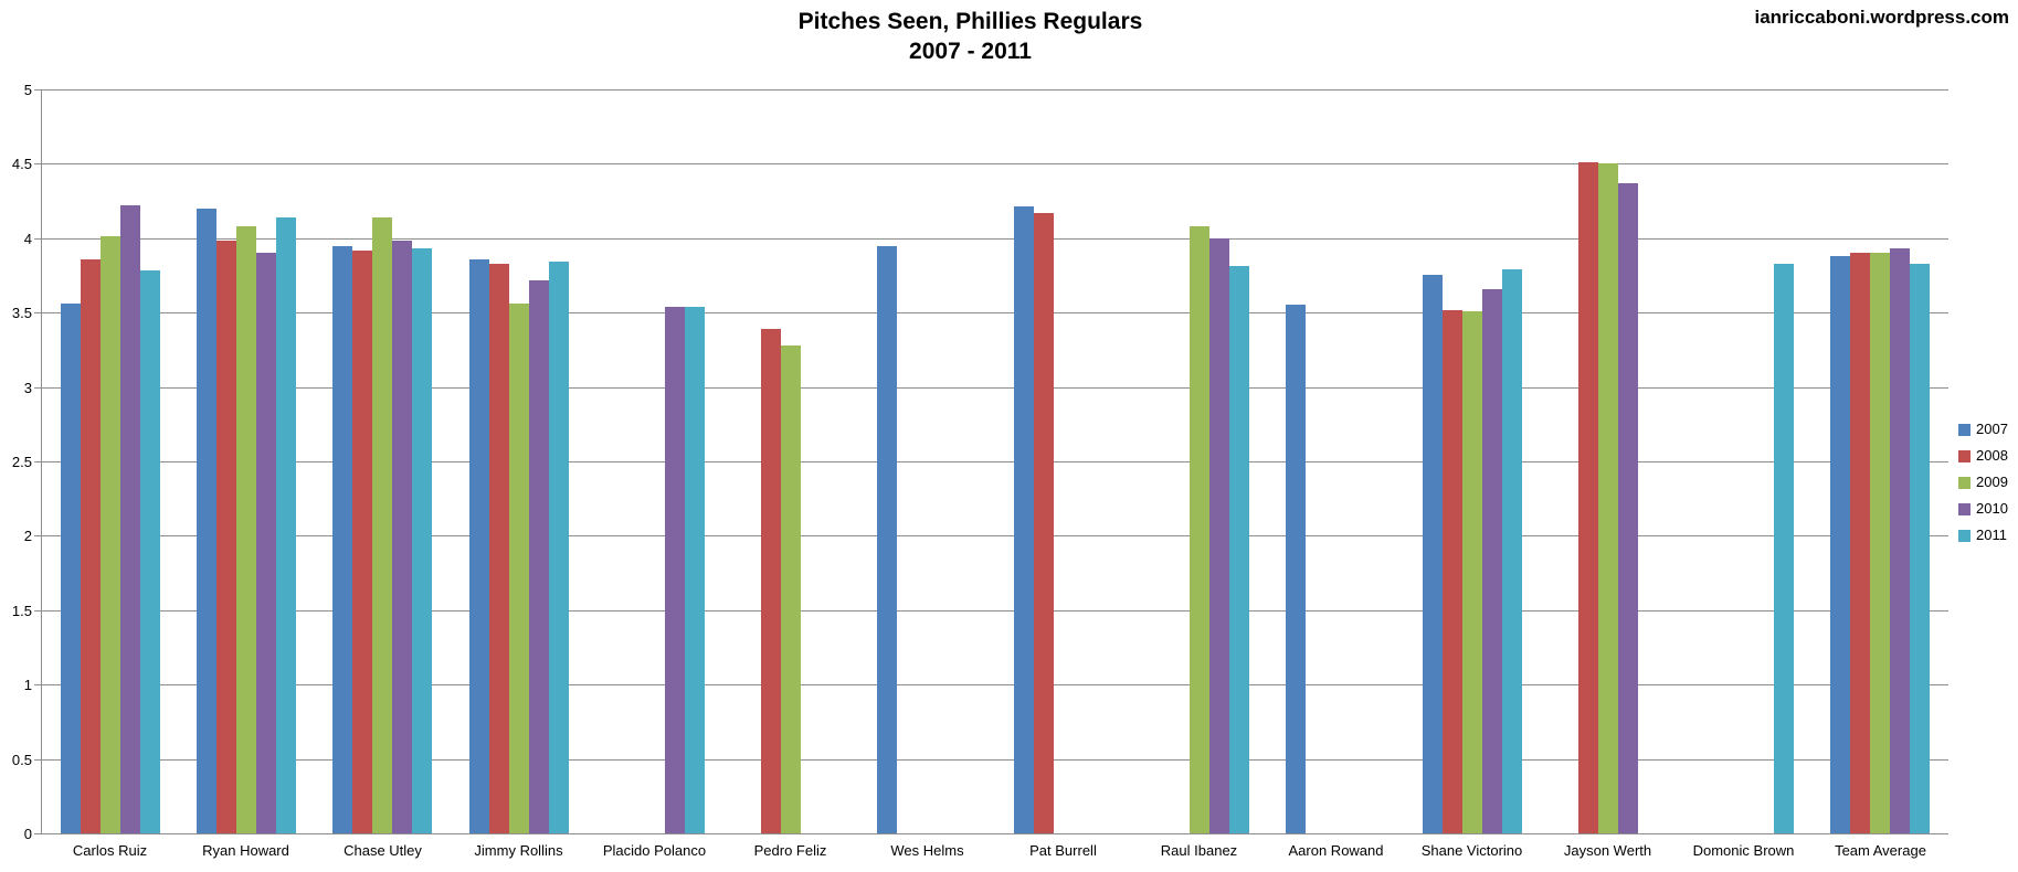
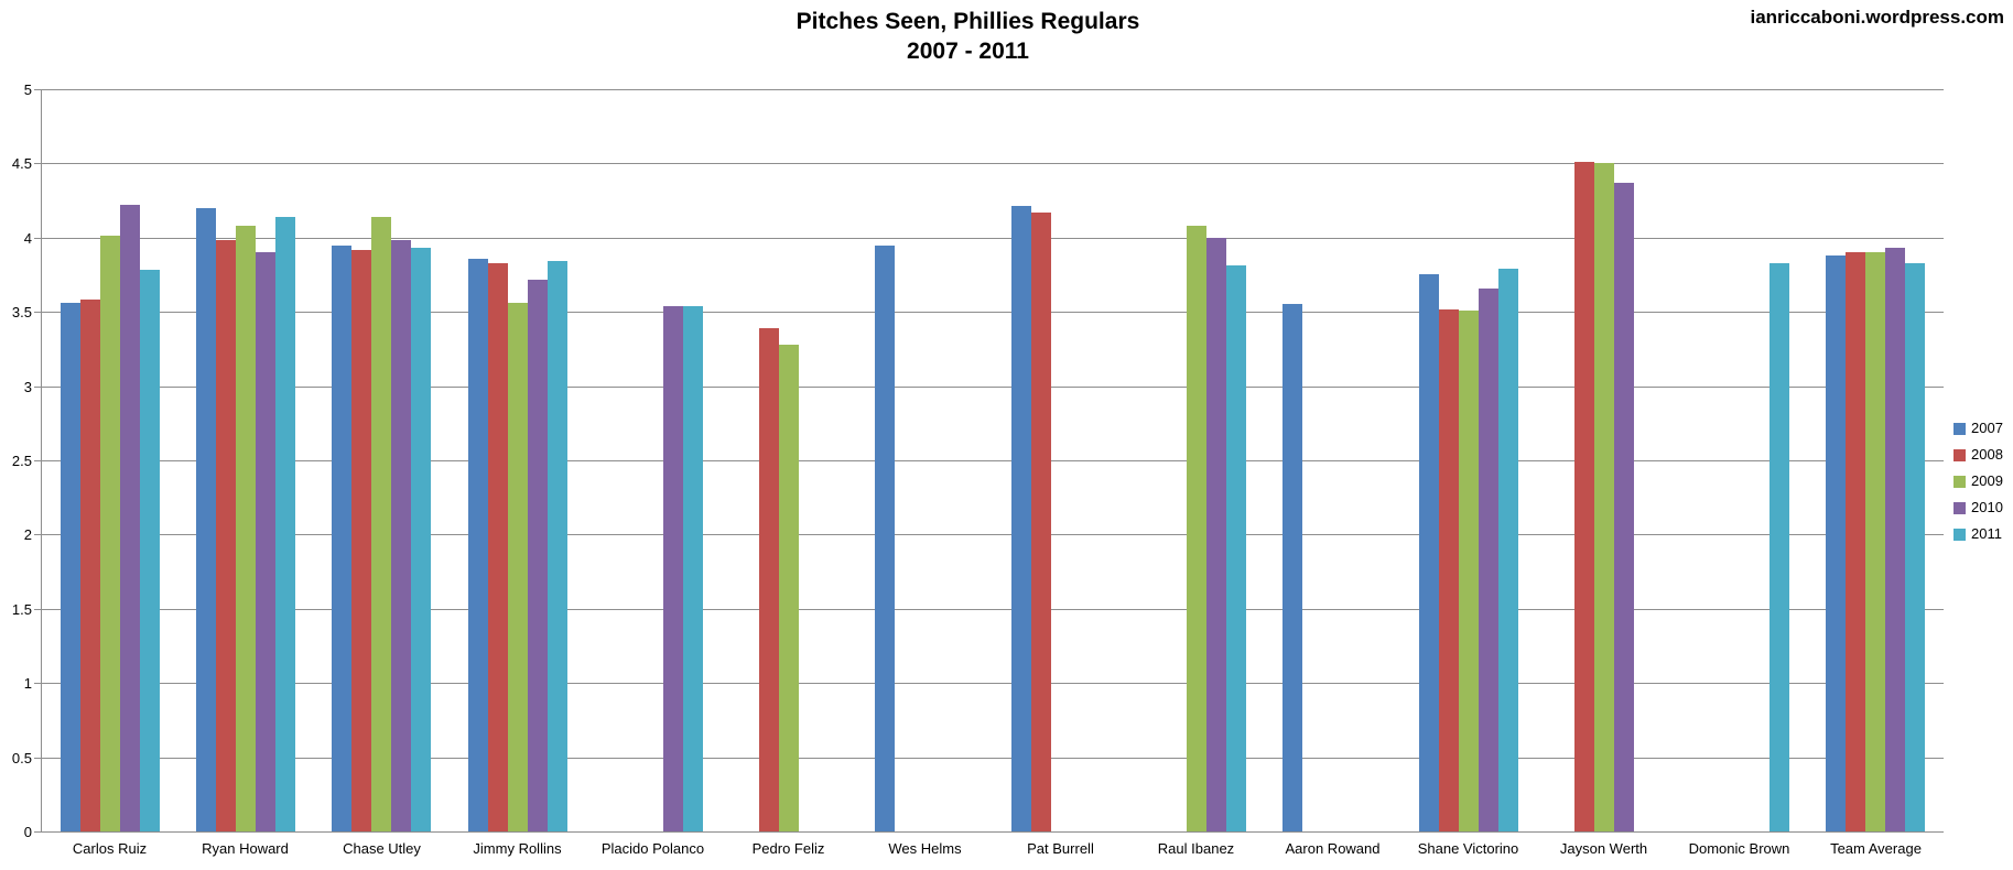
2008/Carlos Ruiz: 3.86 -> 3.58
